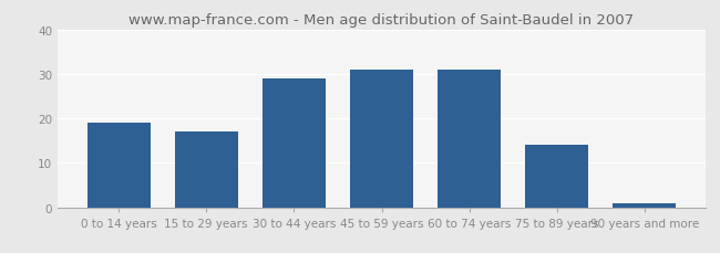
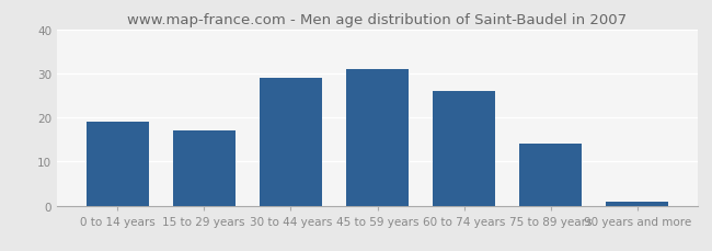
60 to 74 years: 31 -> 26
